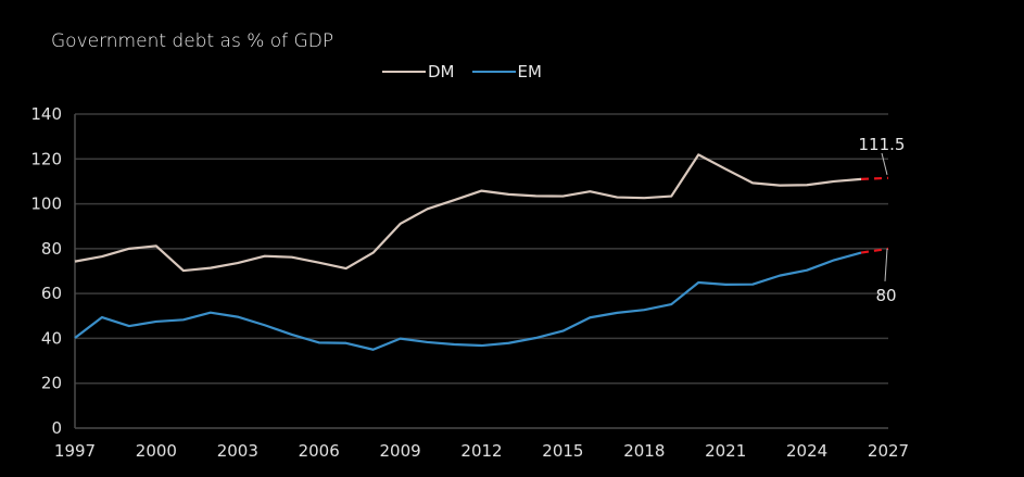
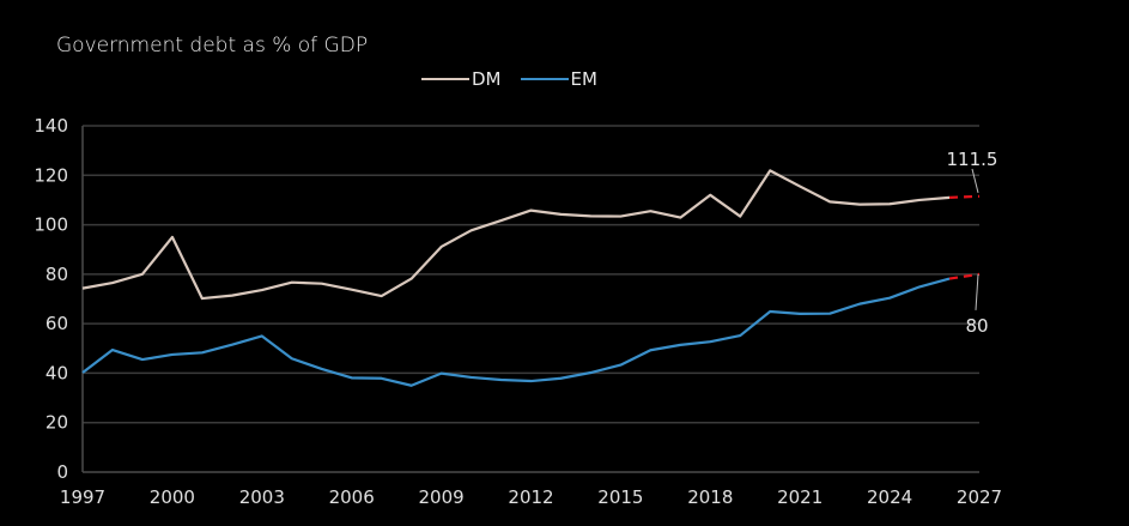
DM/2000: 81 -> 95
EM/2003: 50 -> 55
DM/2018: 103 -> 112
